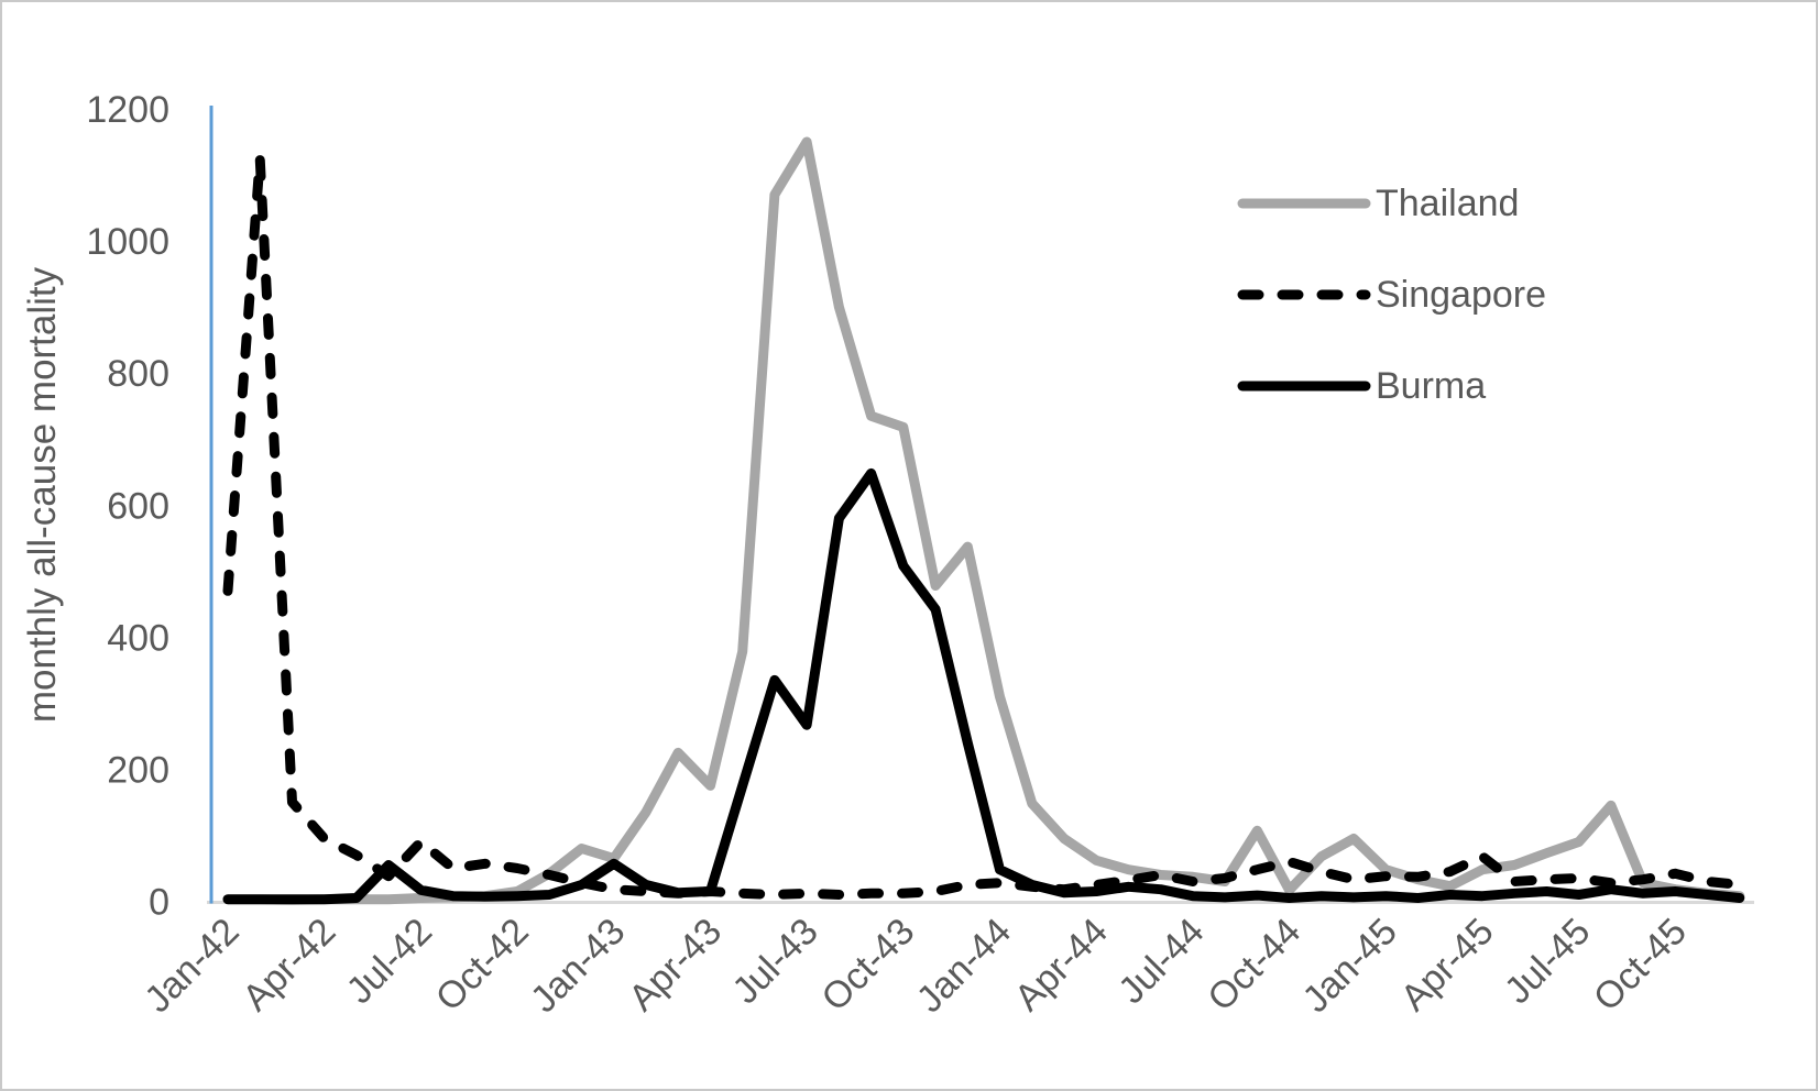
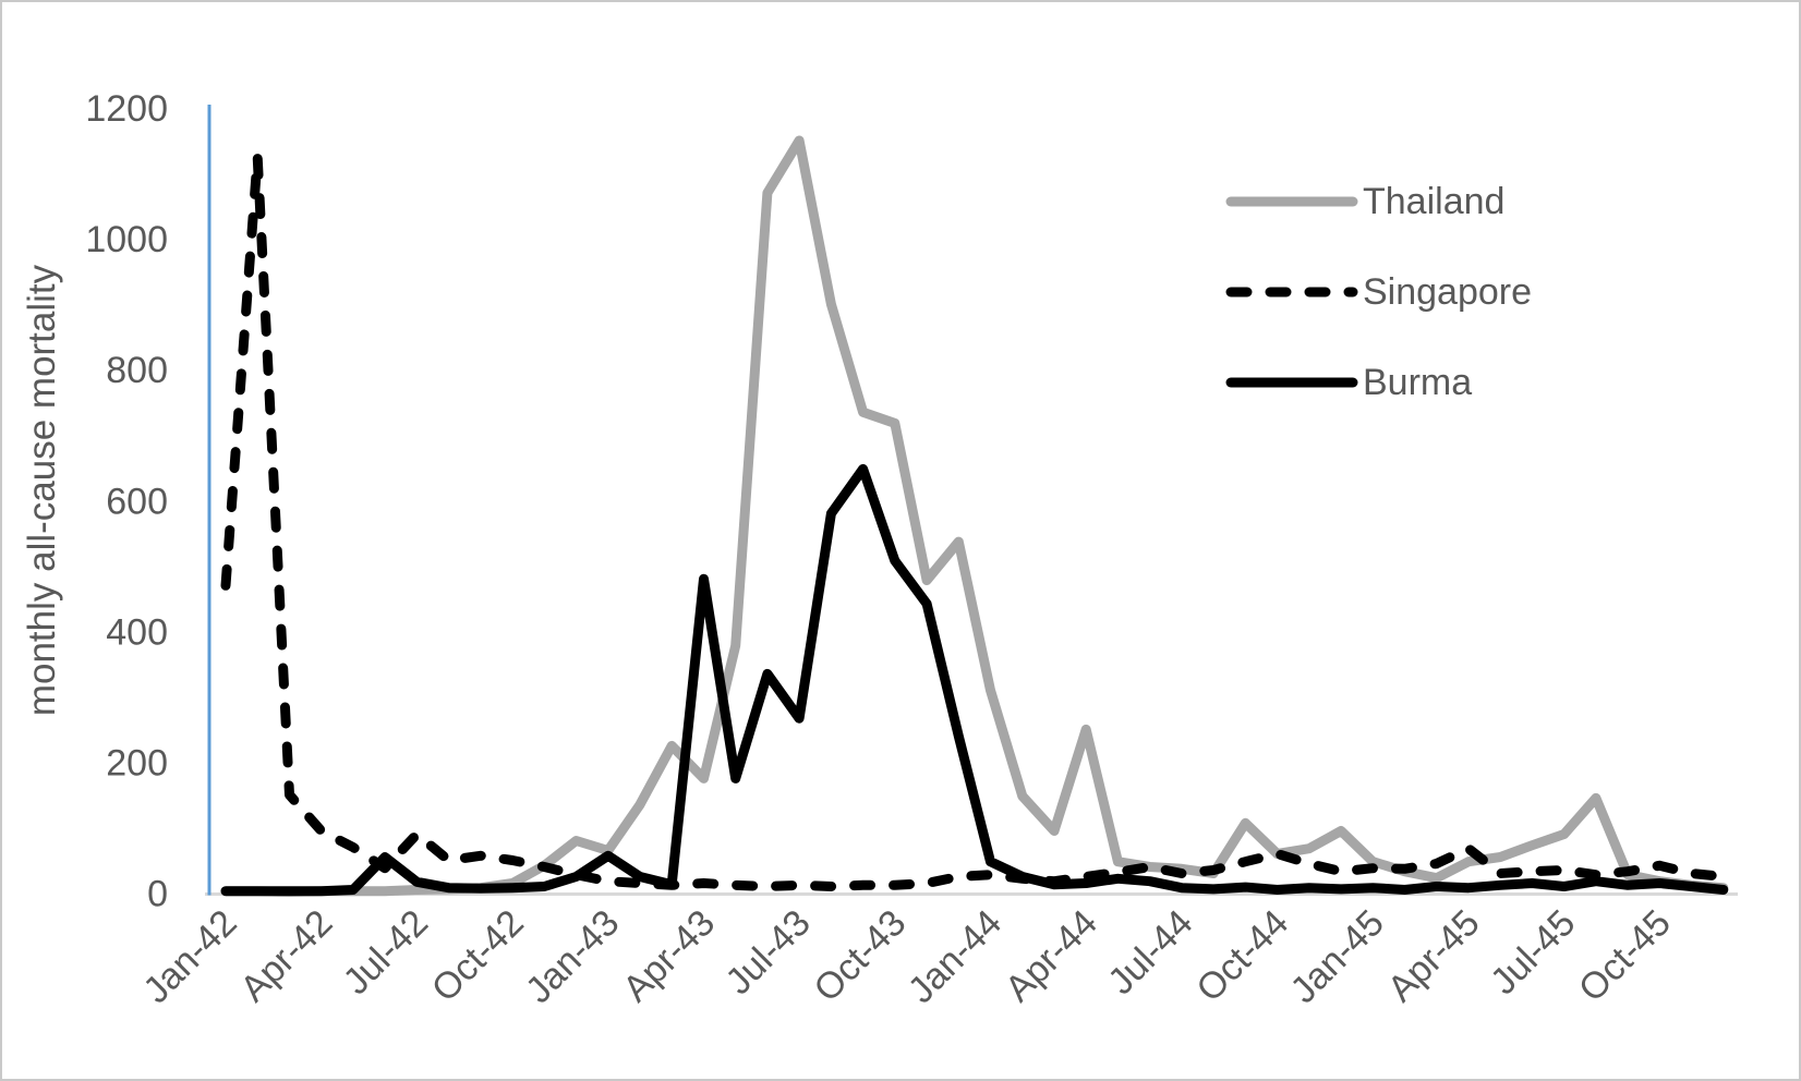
Burma/Apr-43: 20 -> 480
Thailand/Apr-44: 60 -> 250
Thailand/Oct-44: 20 -> 60
